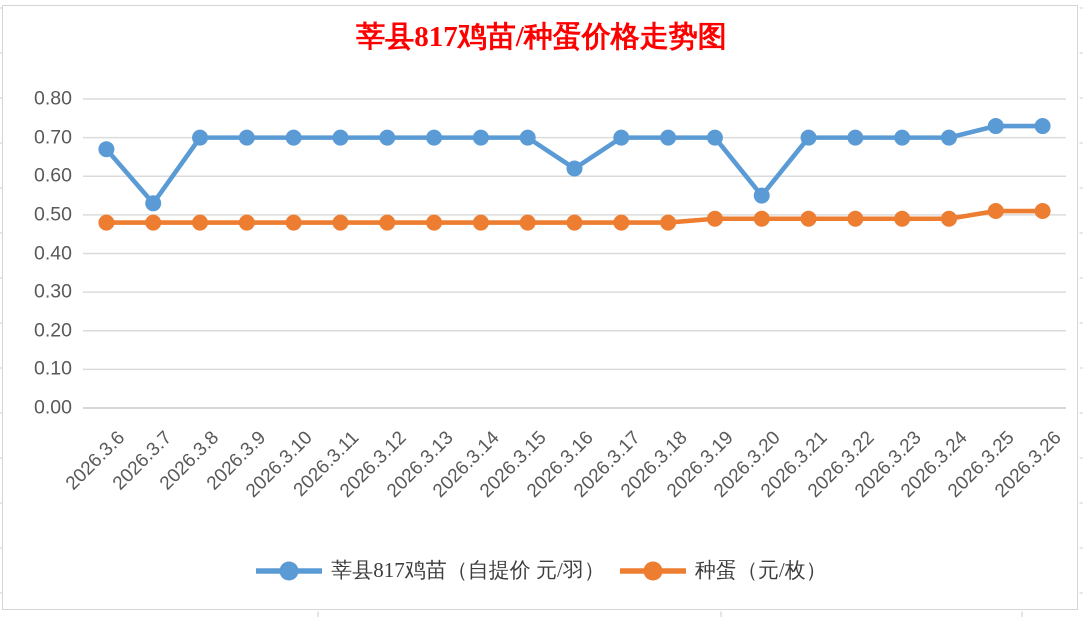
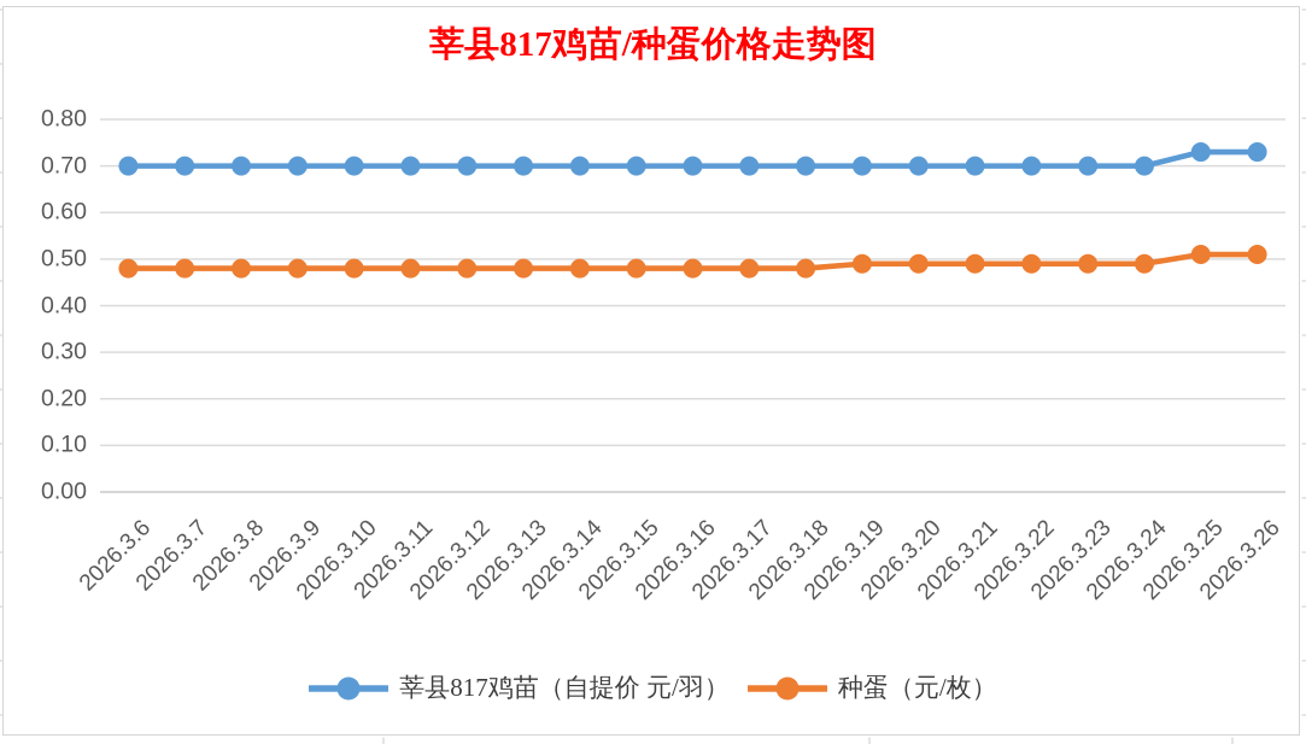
莘县817鸡苗（自提价 元/羽）/2026.3.6: 0.67 -> 0.70
莘县817鸡苗（自提价 元/羽）/2026.3.7: 0.53 -> 0.70
莘县817鸡苗（自提价 元/羽）/2026.3.16: 0.62 -> 0.70
莘县817鸡苗（自提价 元/羽）/2026.3.20: 0.55 -> 0.70
